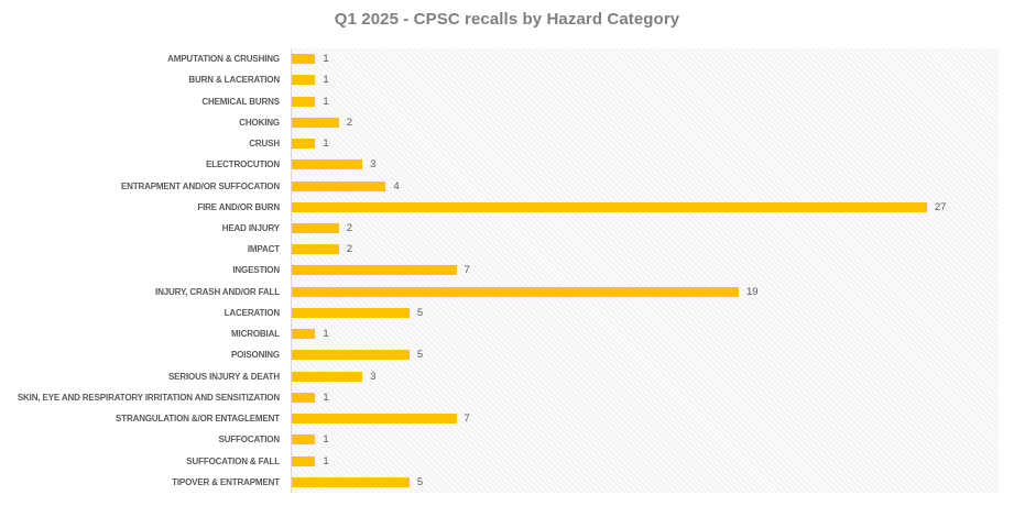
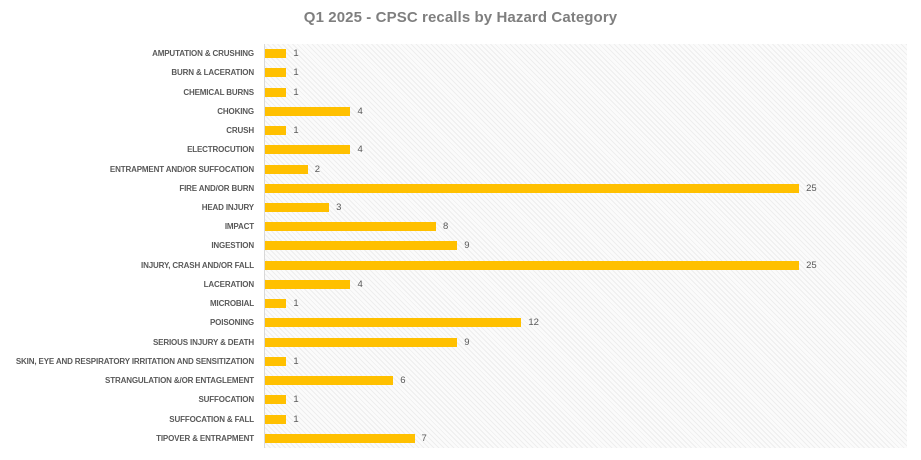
CHOKING: 2 -> 4
ELECTROCUTION: 3 -> 4
ENTRAPMENT AND/OR SUFFOCATION: 4 -> 2
FIRE AND/OR BURN: 27 -> 25
HEAD INJURY: 2 -> 3
IMPACT: 2 -> 8
INGESTION: 7 -> 9
INJURY, CRASH AND/OR FALL: 19 -> 25
LACERATION: 5 -> 4
POISONING: 5 -> 12
SERIOUS INJURY & DEATH: 3 -> 9
STRANGULATION &/OR ENTAGLEMENT: 7 -> 6
TIPOVER & ENTRAPMENT: 5 -> 7
